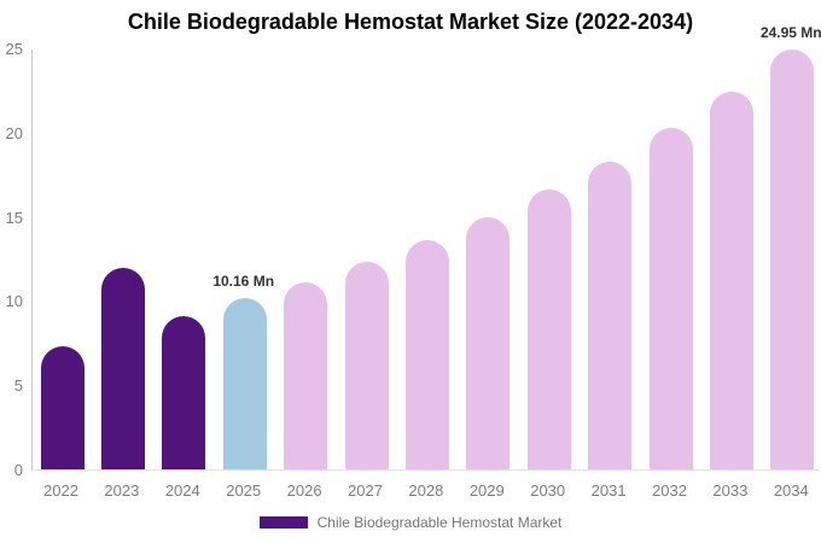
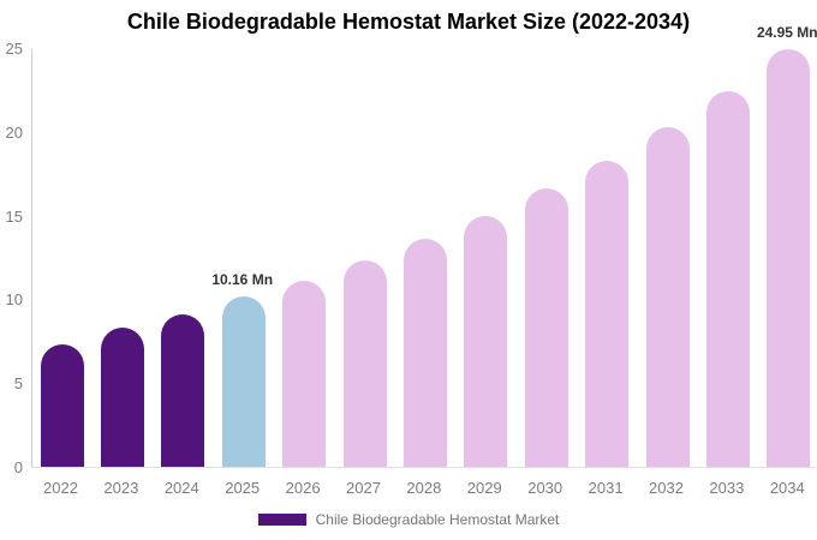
2023: 12.0 -> 8.3
